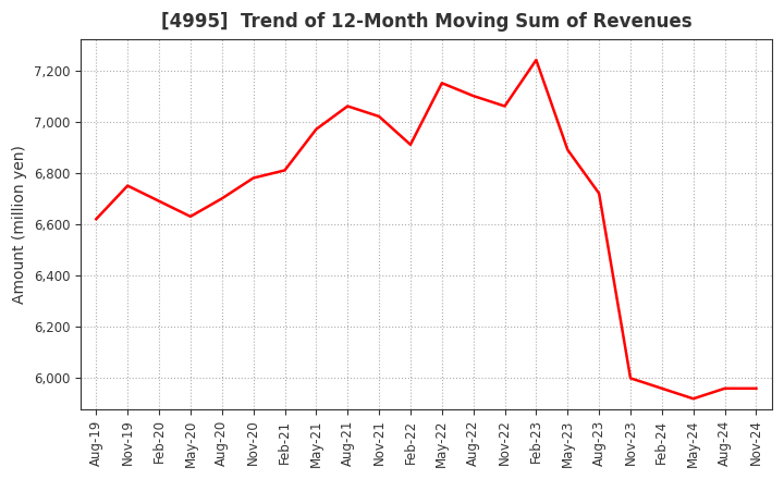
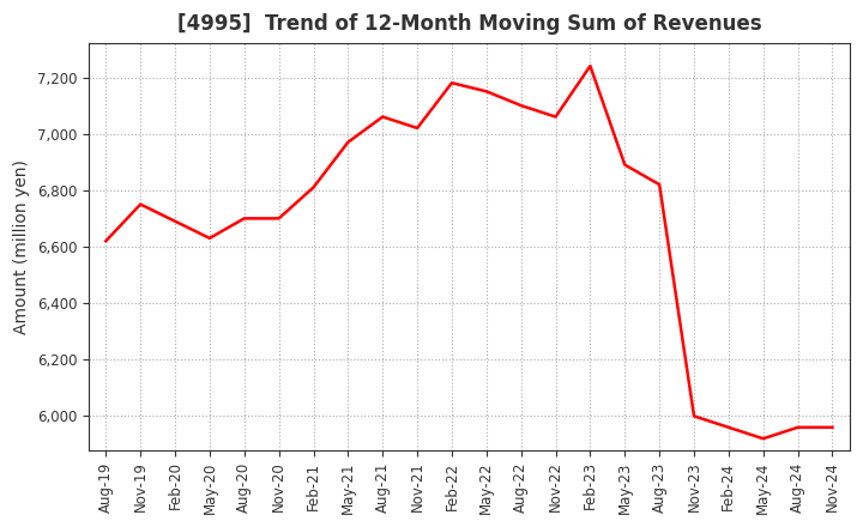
Nov-20: 6,780 -> 6,700
Feb-22: 6,910 -> 7,180
Aug-23: 6,720 -> 6,820
